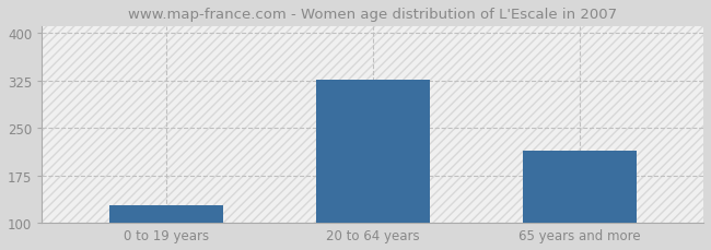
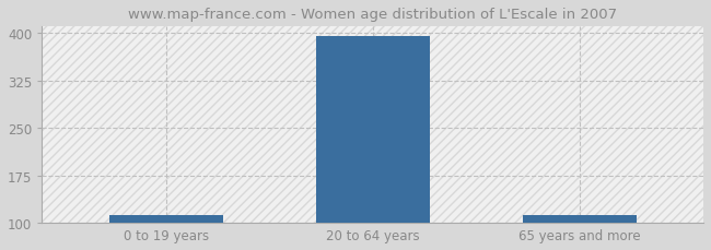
0 to 19 years: 128 -> 113
20 to 64 years: 326 -> 395
65 years and more: 214 -> 113
